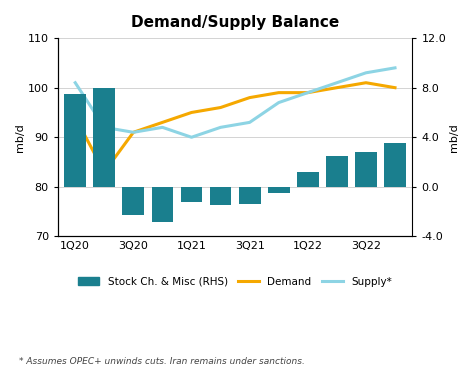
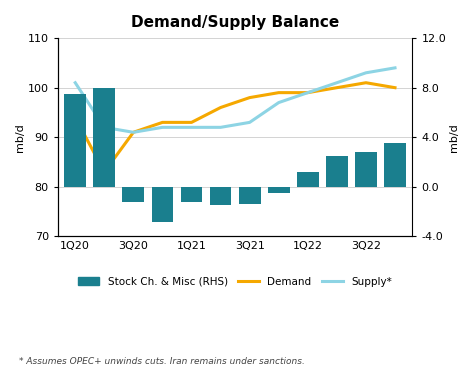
Stock Ch. & Misc (RHS)/3Q20: -2.3 -> -1.2
Demand/1Q21: 95 -> 93
Supply*/1Q21: 90 -> 92
